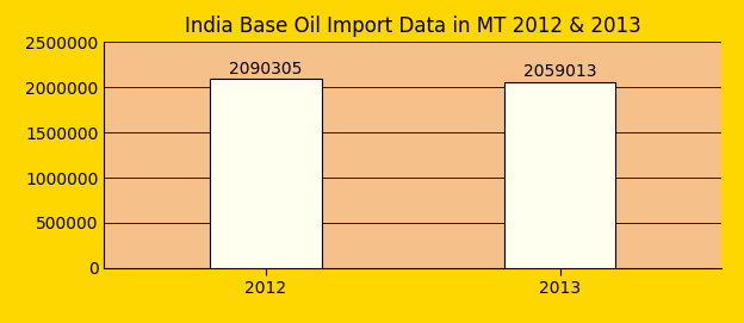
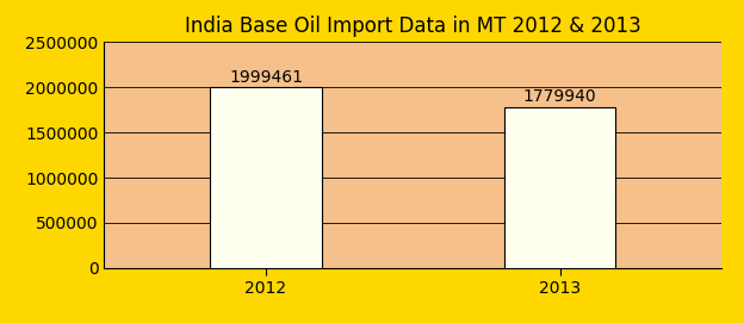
2012: 2090305 -> 1999461
2013: 2059013 -> 1779940
